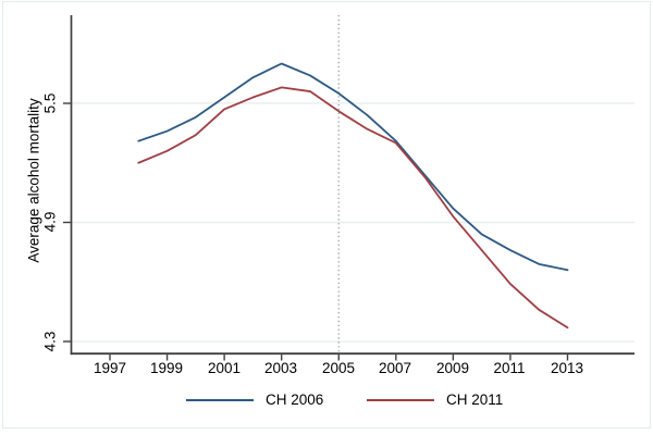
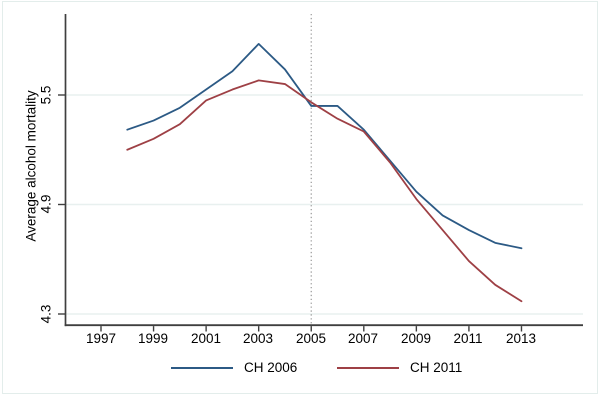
CH 2006/2003: 5.70 -> 5.78
CH 2006/2005: 5.55 -> 5.44
